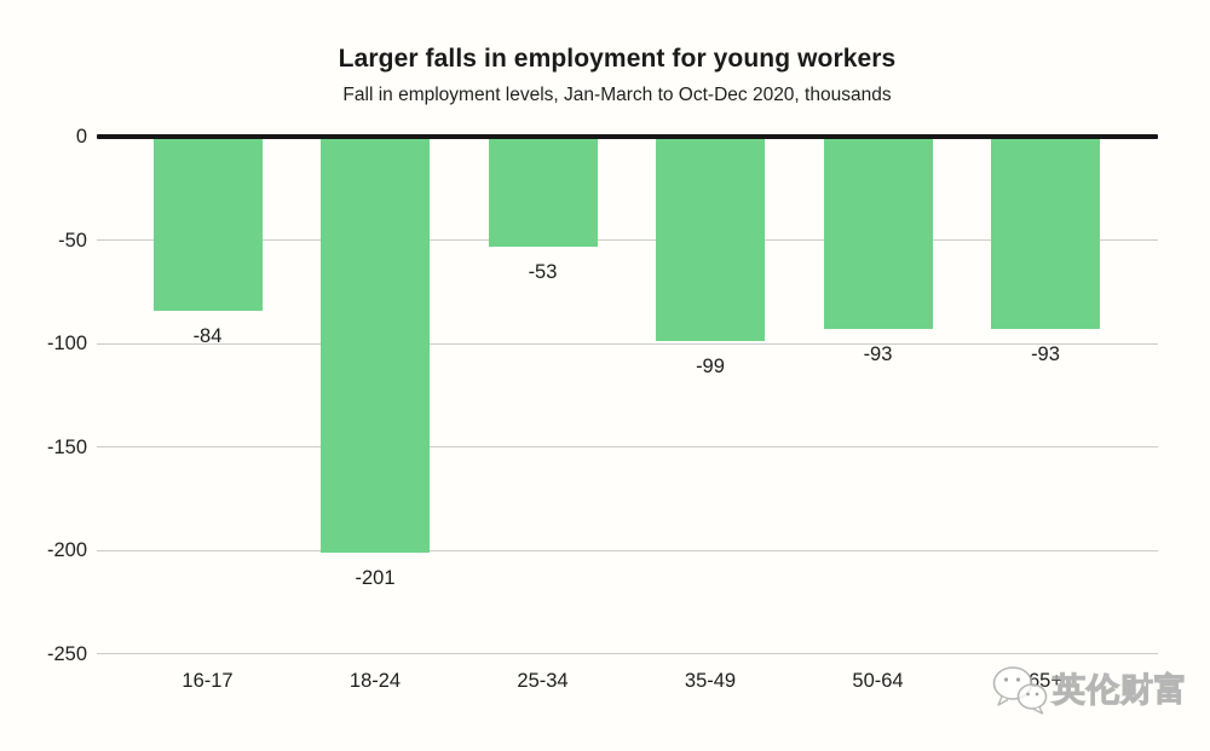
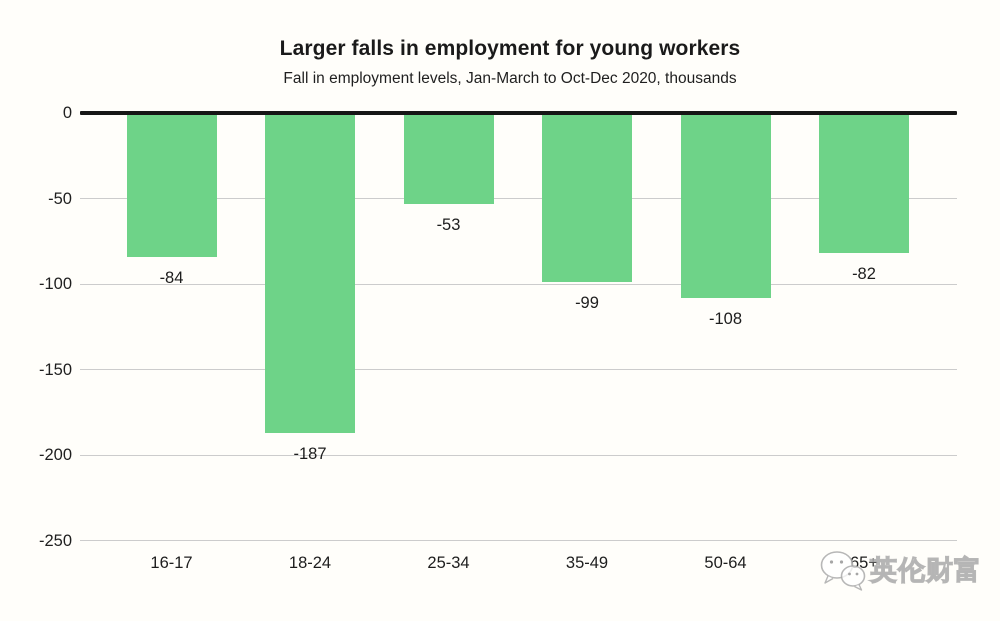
18-24: -201 -> -187
50-64: -93 -> -108
65+: -93 -> -82
